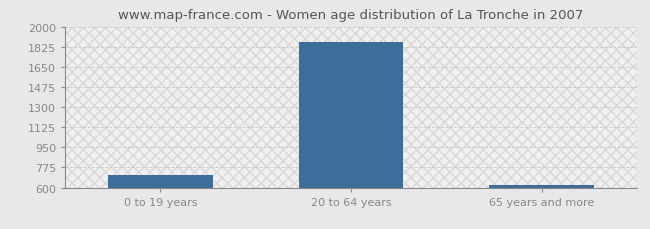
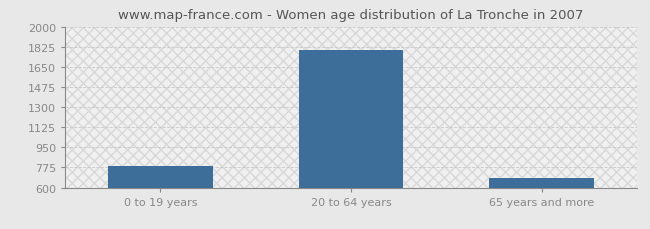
0 to 19 years: 710 -> 790
20 to 64 years: 1860 -> 1800
65 years and more: 620 -> 680
